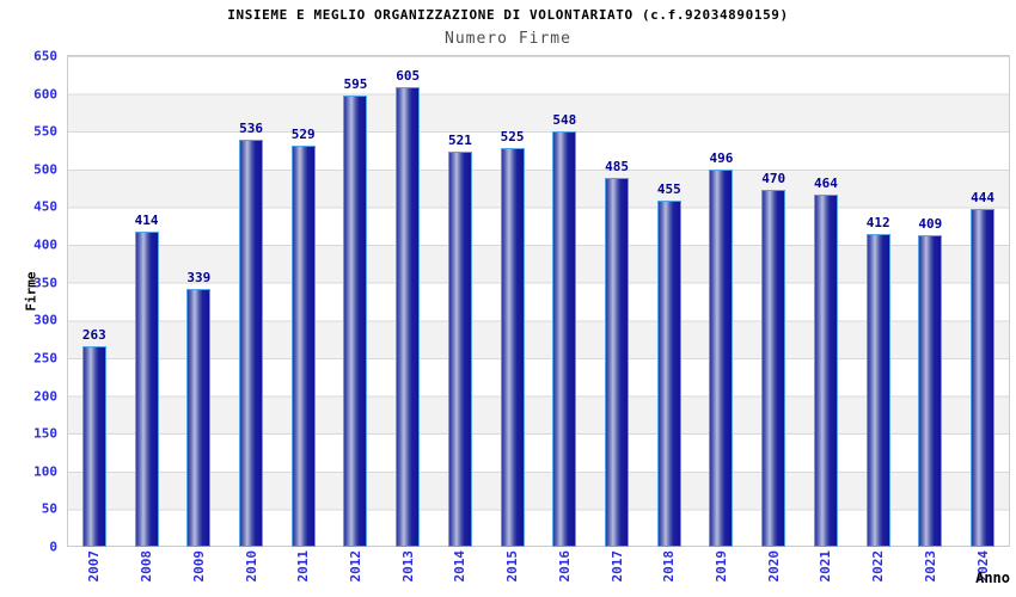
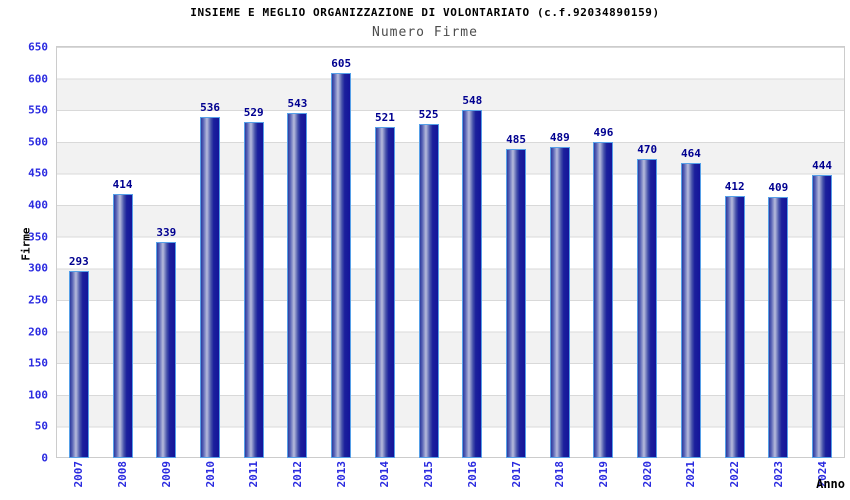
2007: 263 -> 293
2012: 595 -> 543
2018: 455 -> 489
